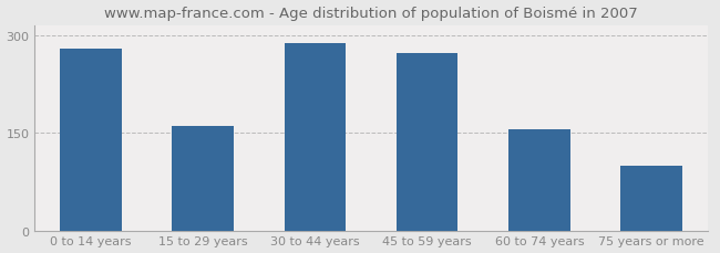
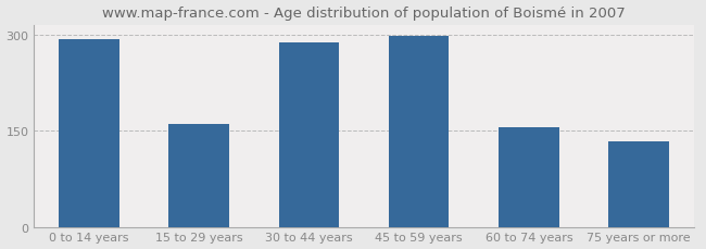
0 to 14 years: 280 -> 292
45 to 59 years: 272 -> 298
75 years or more: 100 -> 134
